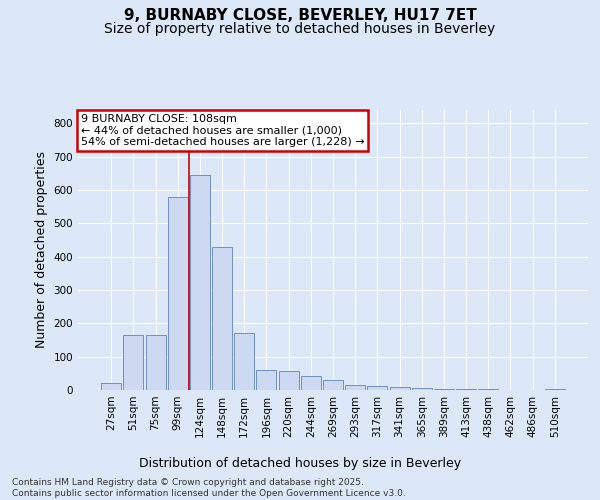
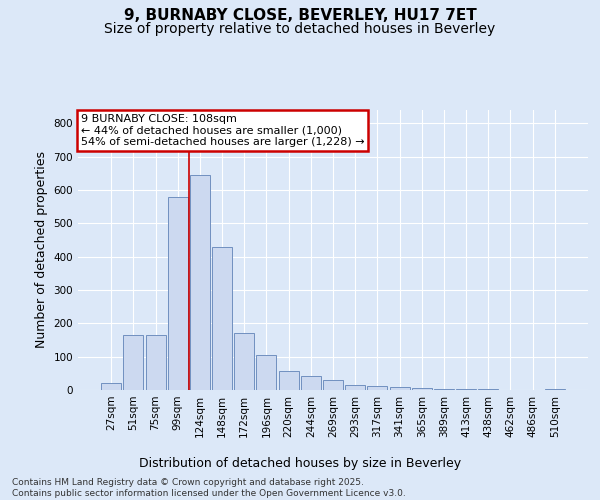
196sqm: 60 -> 105
